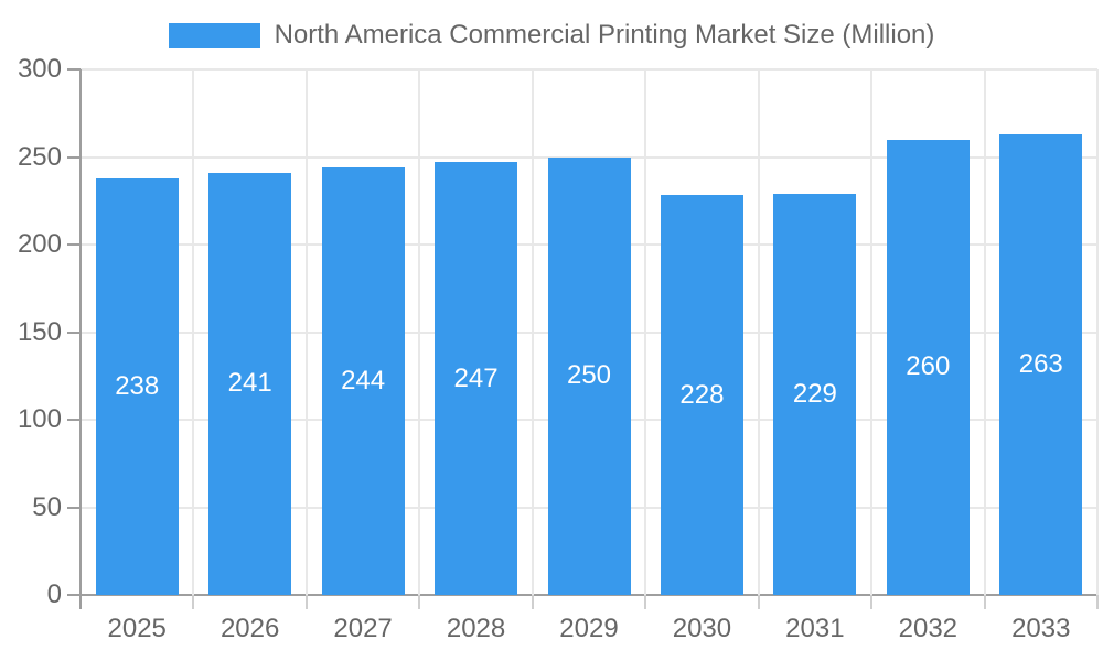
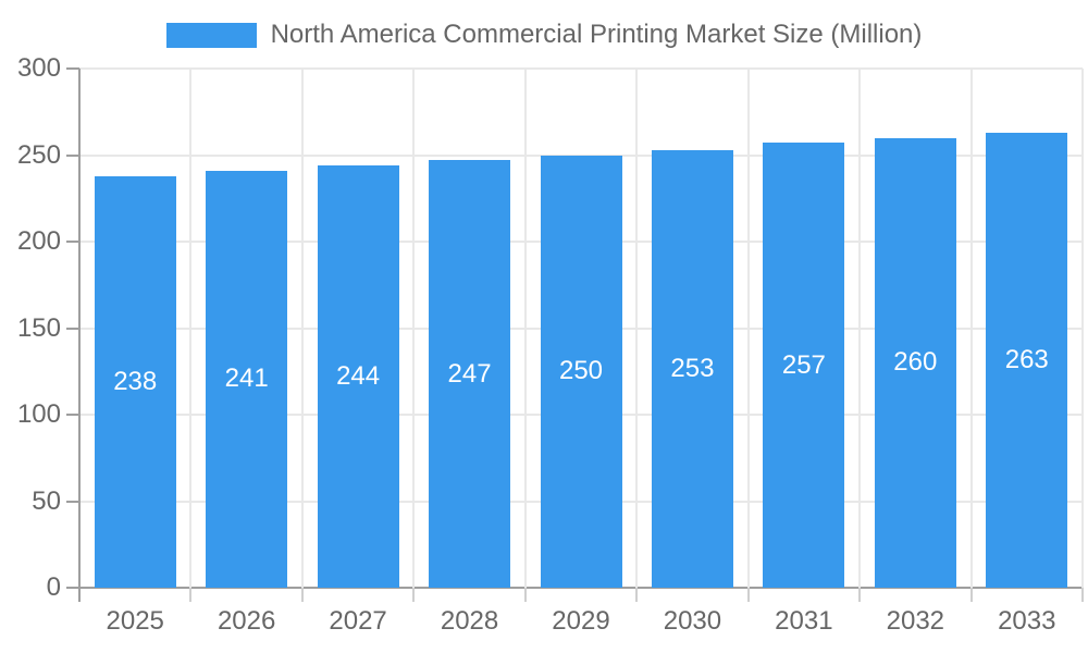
2030: 228 -> 253
2031: 229 -> 257
